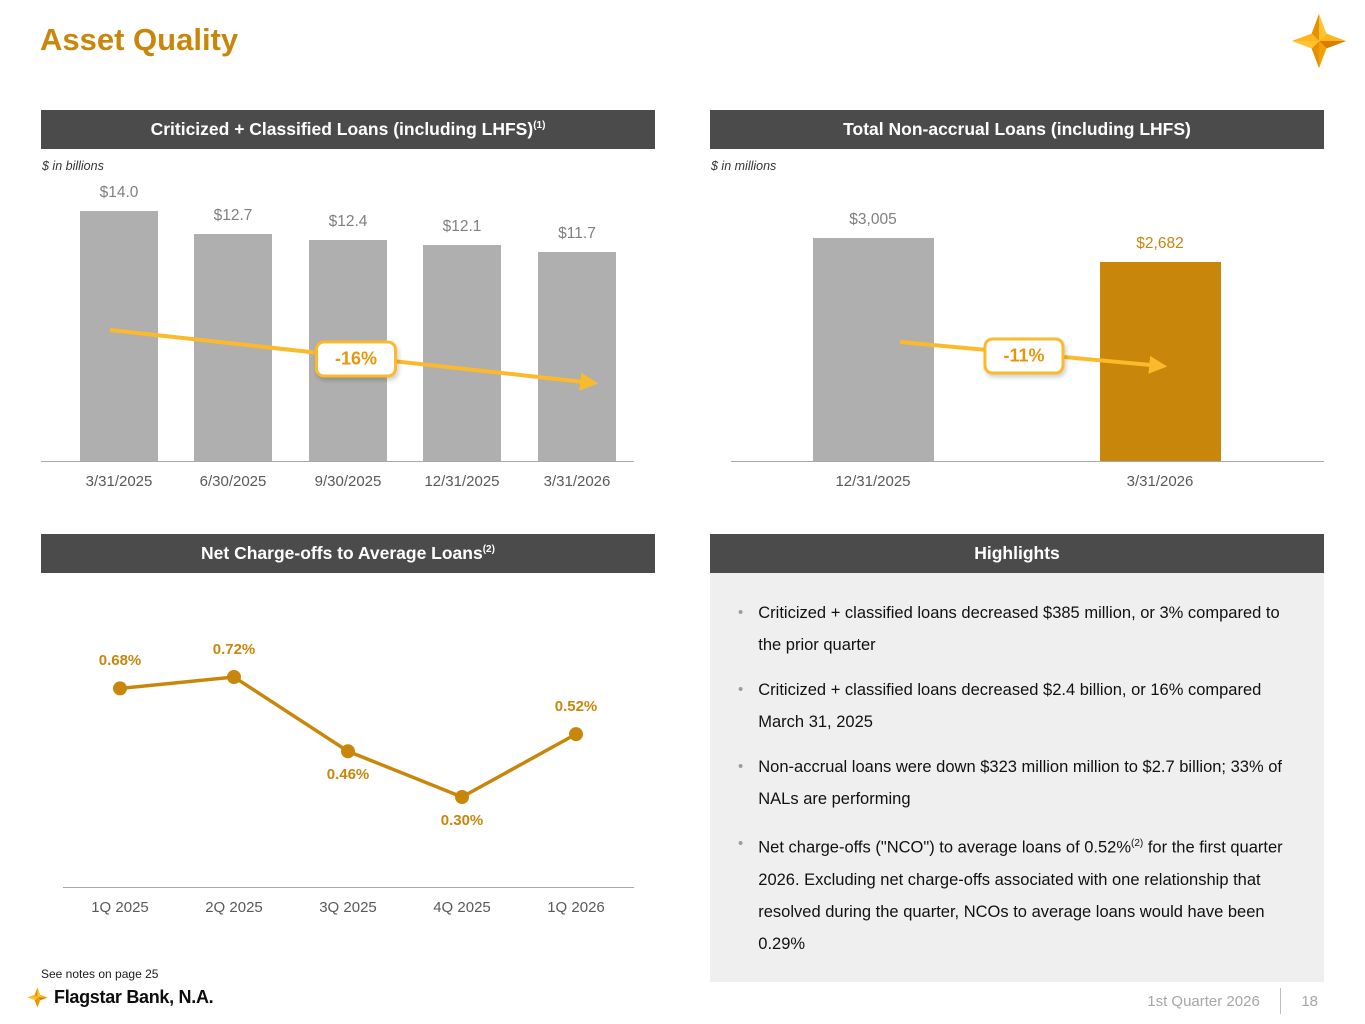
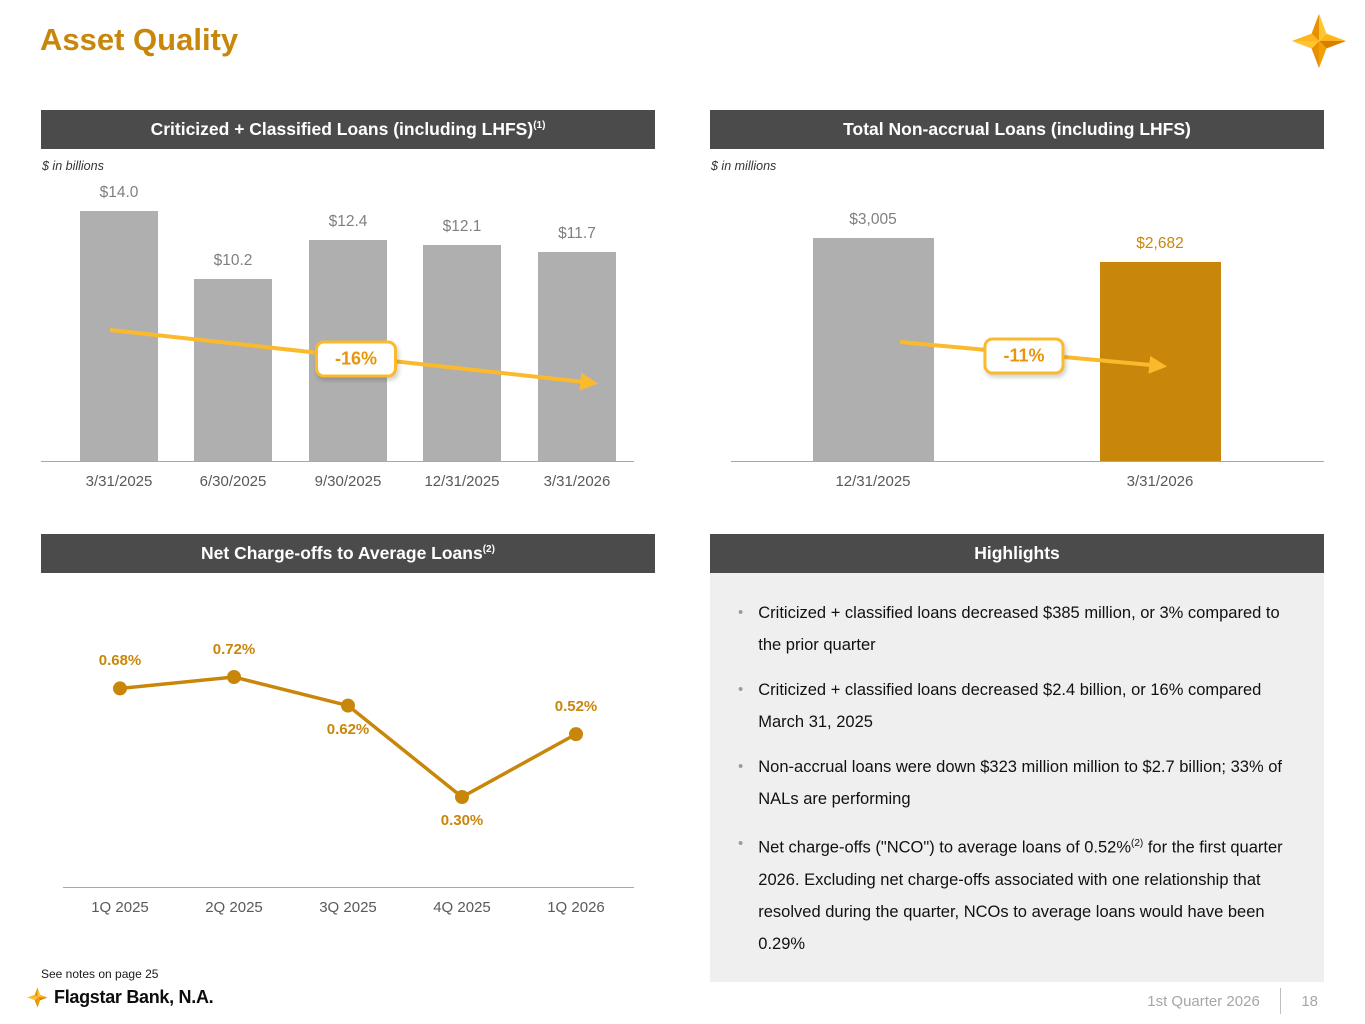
Criticized + Classified Loans (including LHFS)/6/30/2025: $12.7 -> $10.2
Net Charge-offs to Average Loans/3Q 2025: 0.46% -> 0.62%
